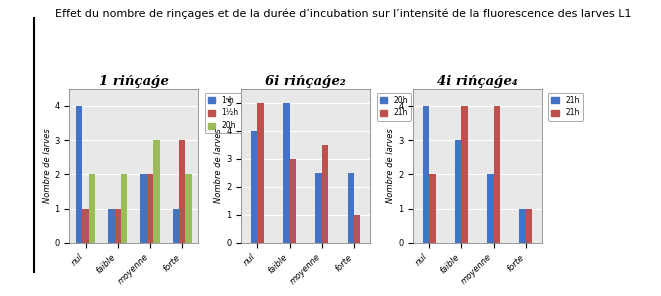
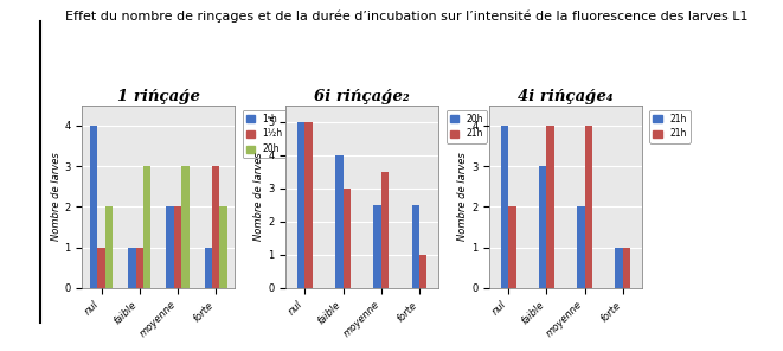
1 rińçaǵe/20h/faible: 2 -> 3
6i rińçaǵe₂/20h/nul: 4.0 -> 5.0
6i rińçaǵe₂/20h/faible: 5.0 -> 4.0
